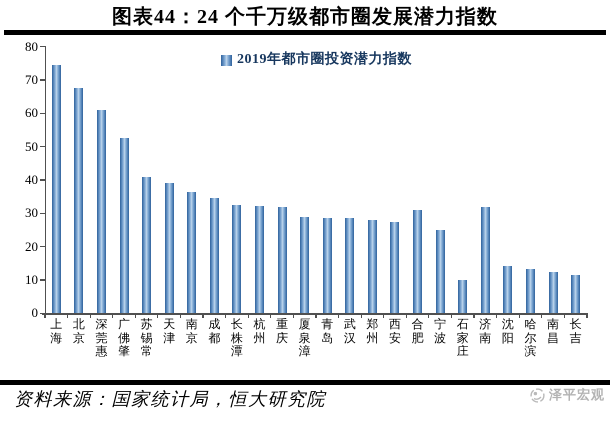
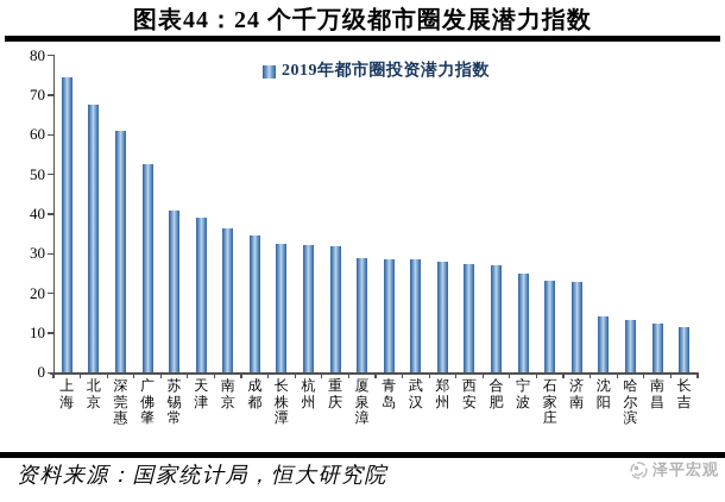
合肥: 31 -> 27
石家庄: 10 -> 23
济南: 32 -> 23
